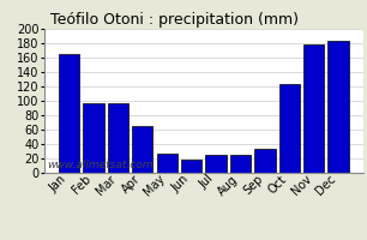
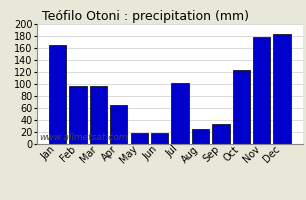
May: 27 -> 18
Jul: 25 -> 102
